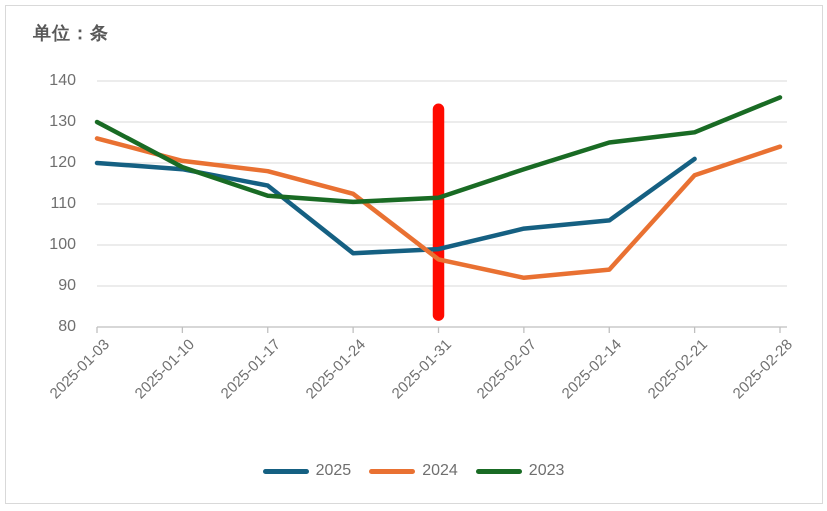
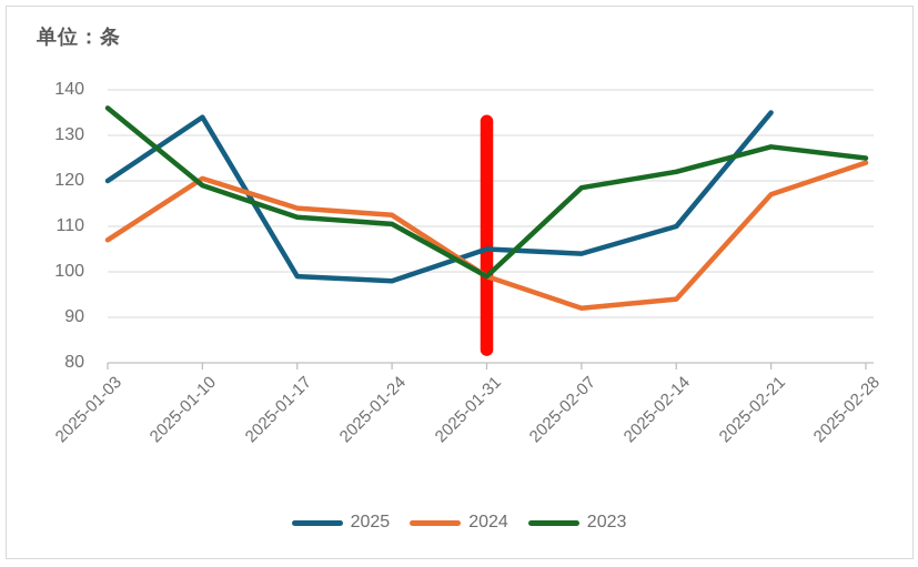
2024/2025-01-03: 126 -> 107
2023/2025-01-03: 130 -> 136
2025/2025-01-10: 118 -> 134
2025/2025-01-17: 114 -> 99
2024/2025-01-17: 118 -> 114
2025/2025-01-31: 99 -> 105
2024/2025-01-31: 96 -> 99
2023/2025-01-31: 112 -> 99
2025/2025-02-14: 106 -> 110
2023/2025-02-14: 125 -> 122
2025/2025-02-21: 121 -> 135
2023/2025-02-28: 136 -> 125
